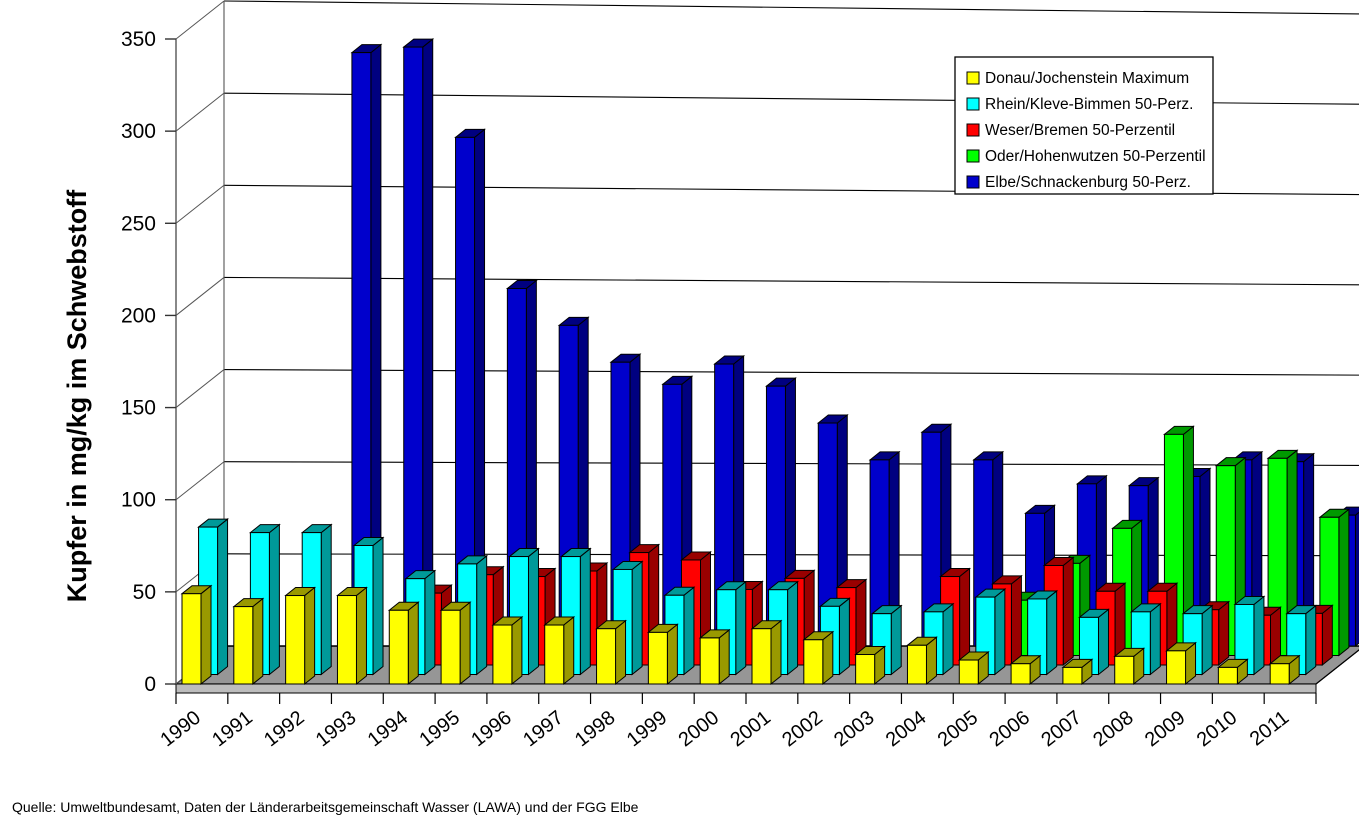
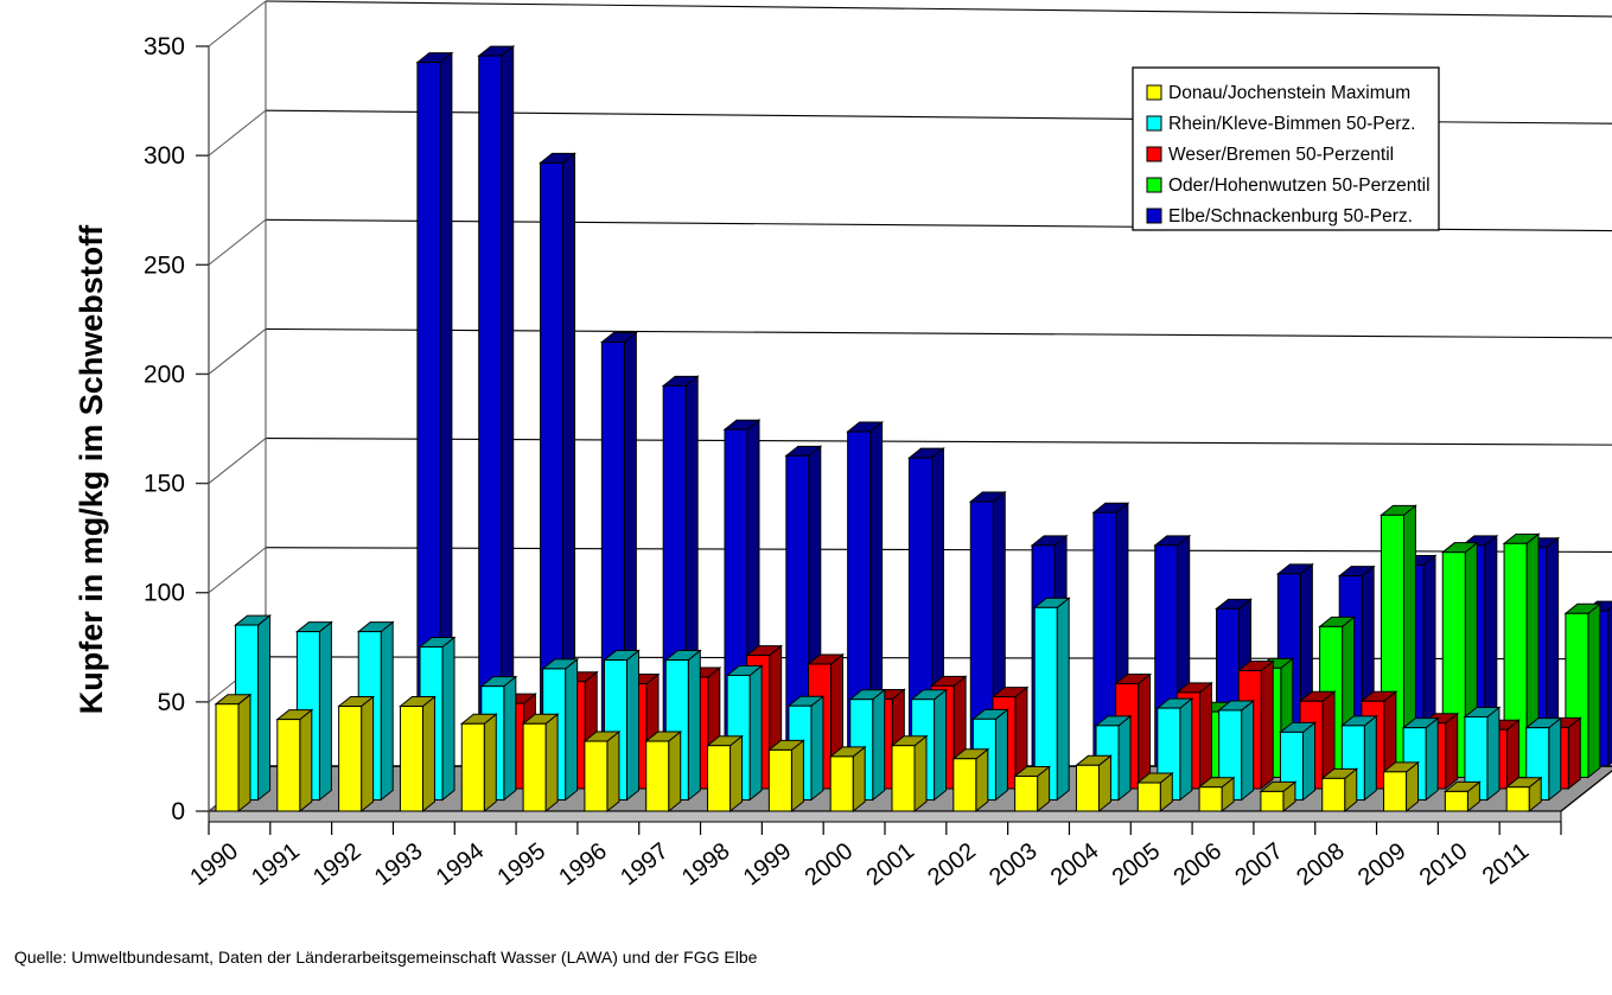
Rhein/Kleve-Bimmen 50-Perz./2003: 33 -> 88
